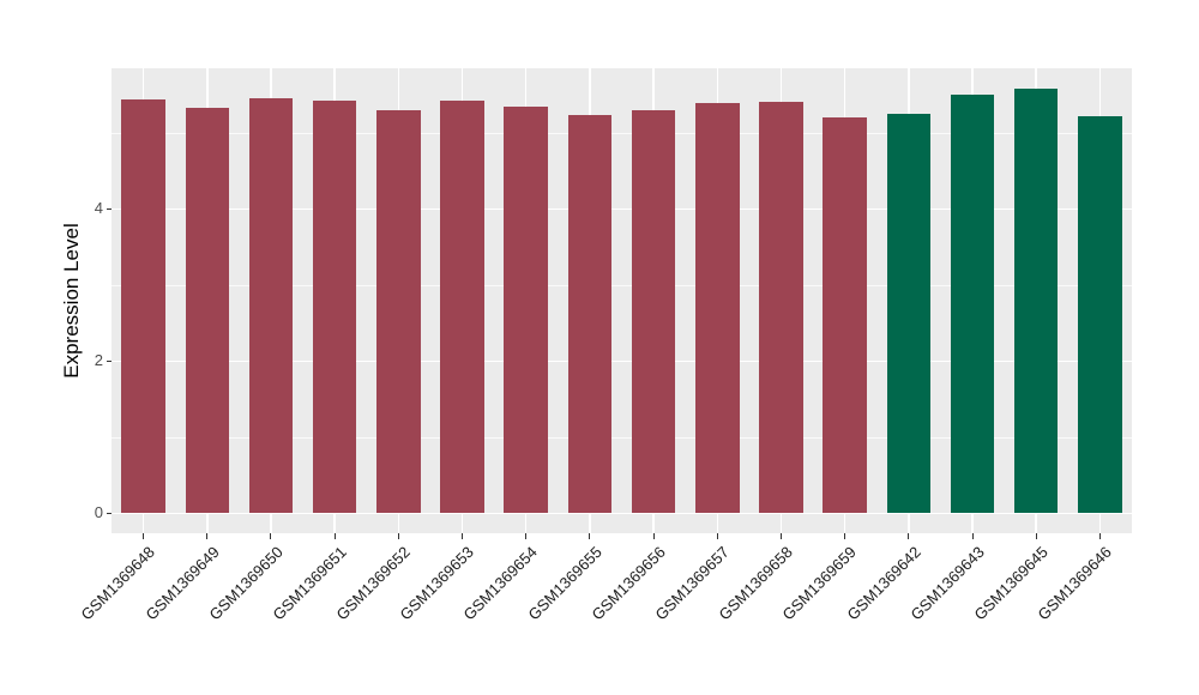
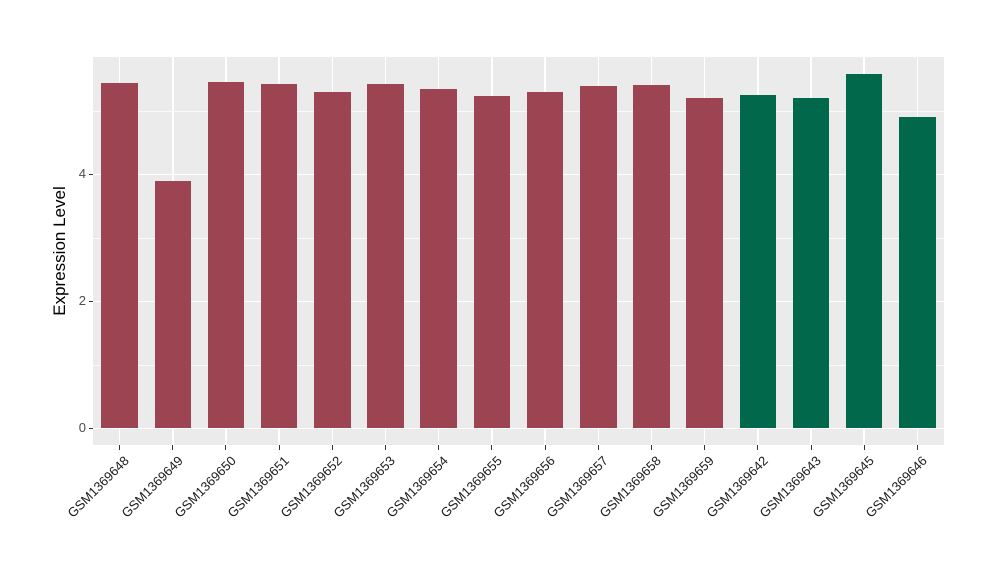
GSM1369649: 5.3 -> 3.9
GSM1369643: 5.5 -> 5.2
GSM1369646: 5.2 -> 4.9
